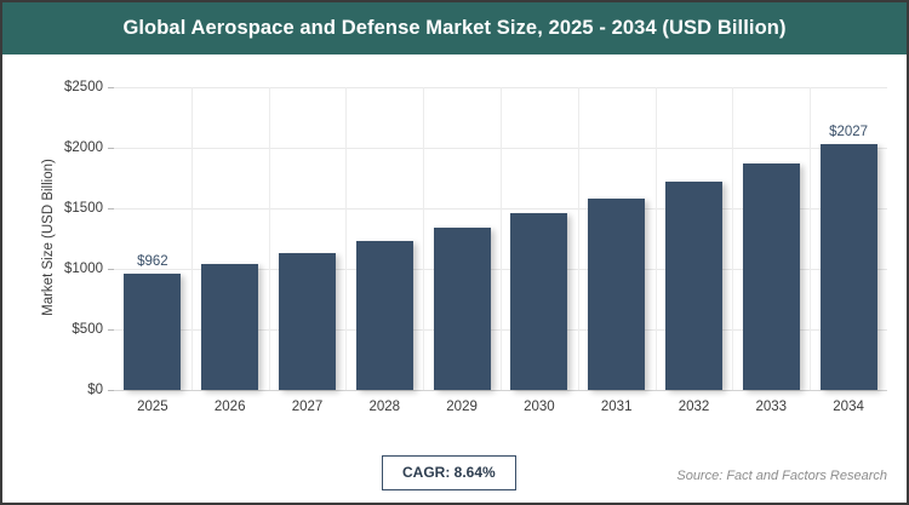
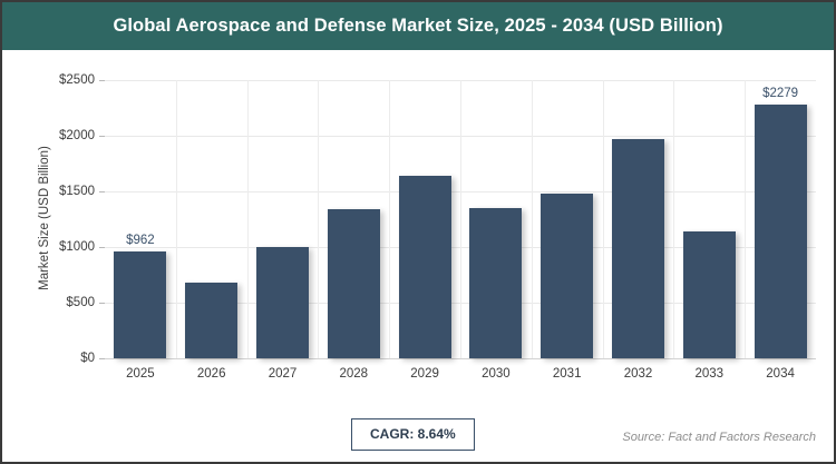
2026: $1040 -> $680
2027: $1140 -> $1000
2028: $1230 -> $1340
2029: $1340 -> $1640
2030: $1460 -> $1350
2031: $1580 -> $1480
2032: $1720 -> $1970
2033: $1870 -> $1140
2034: $2027 -> $2279
